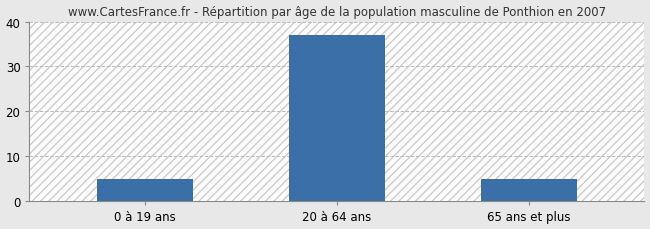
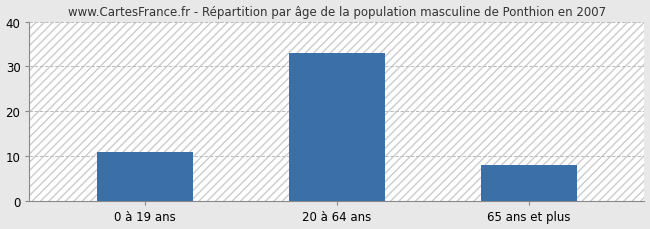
0 à 19 ans: 5 -> 11
20 à 64 ans: 37 -> 33
65 ans et plus: 5 -> 8
